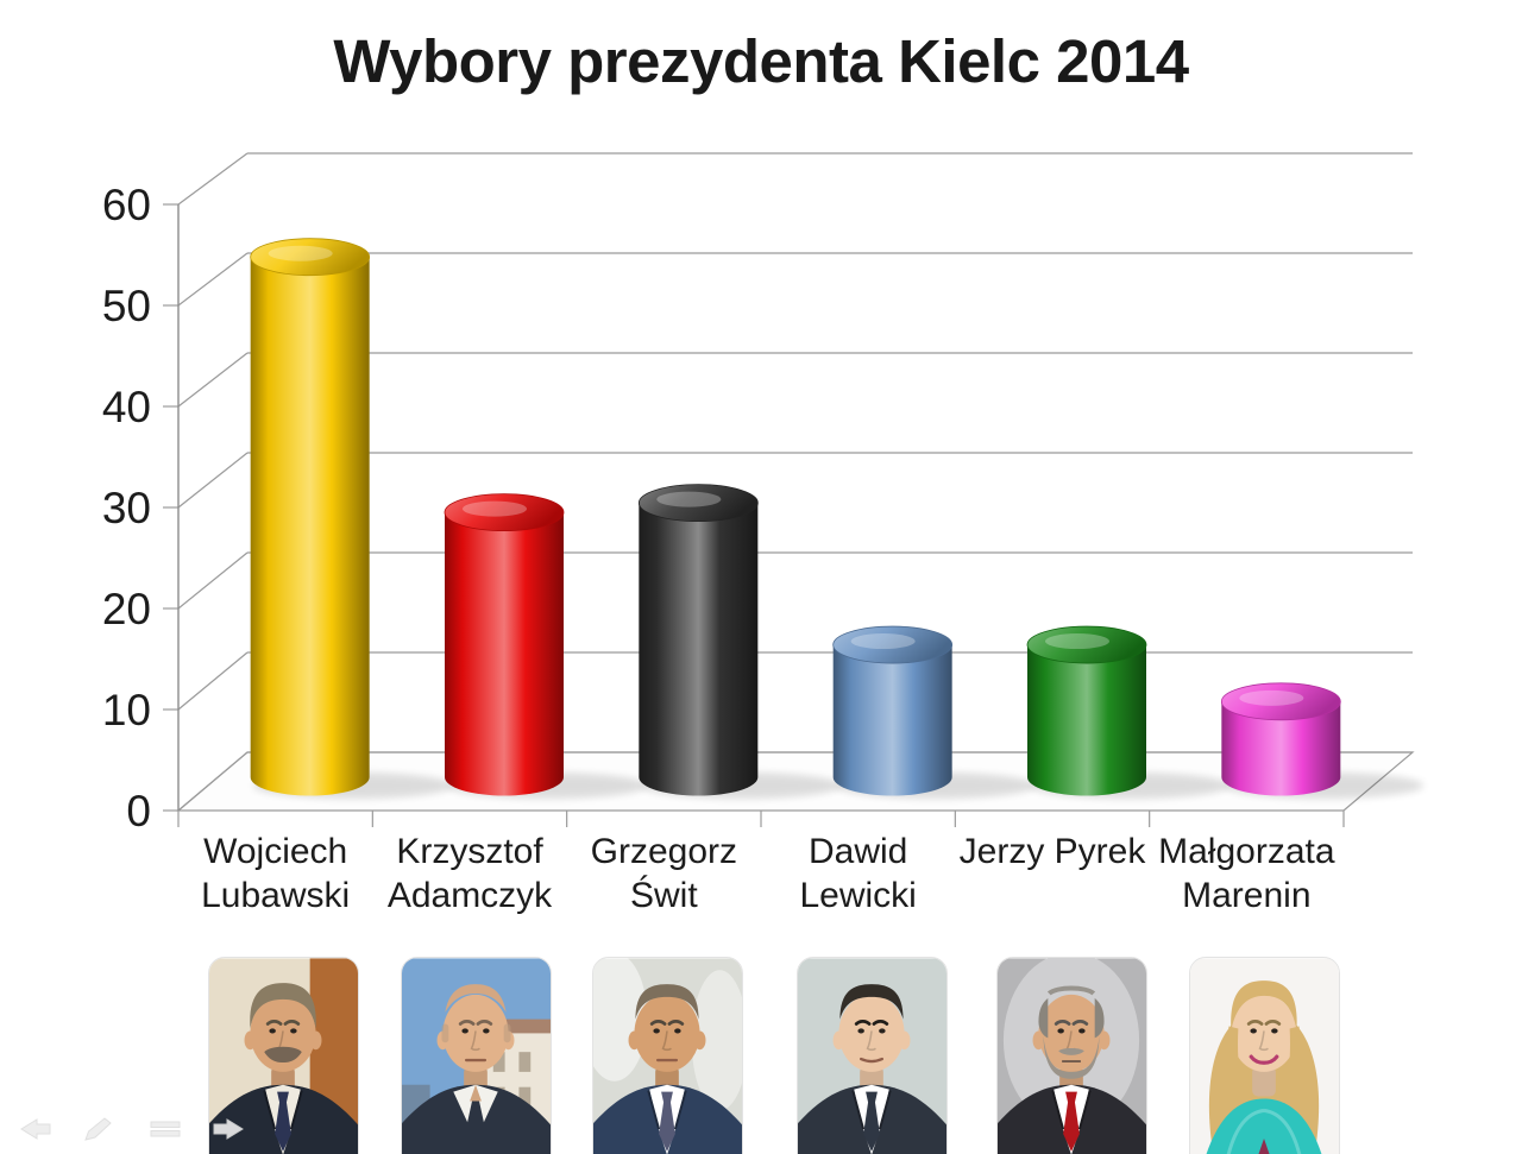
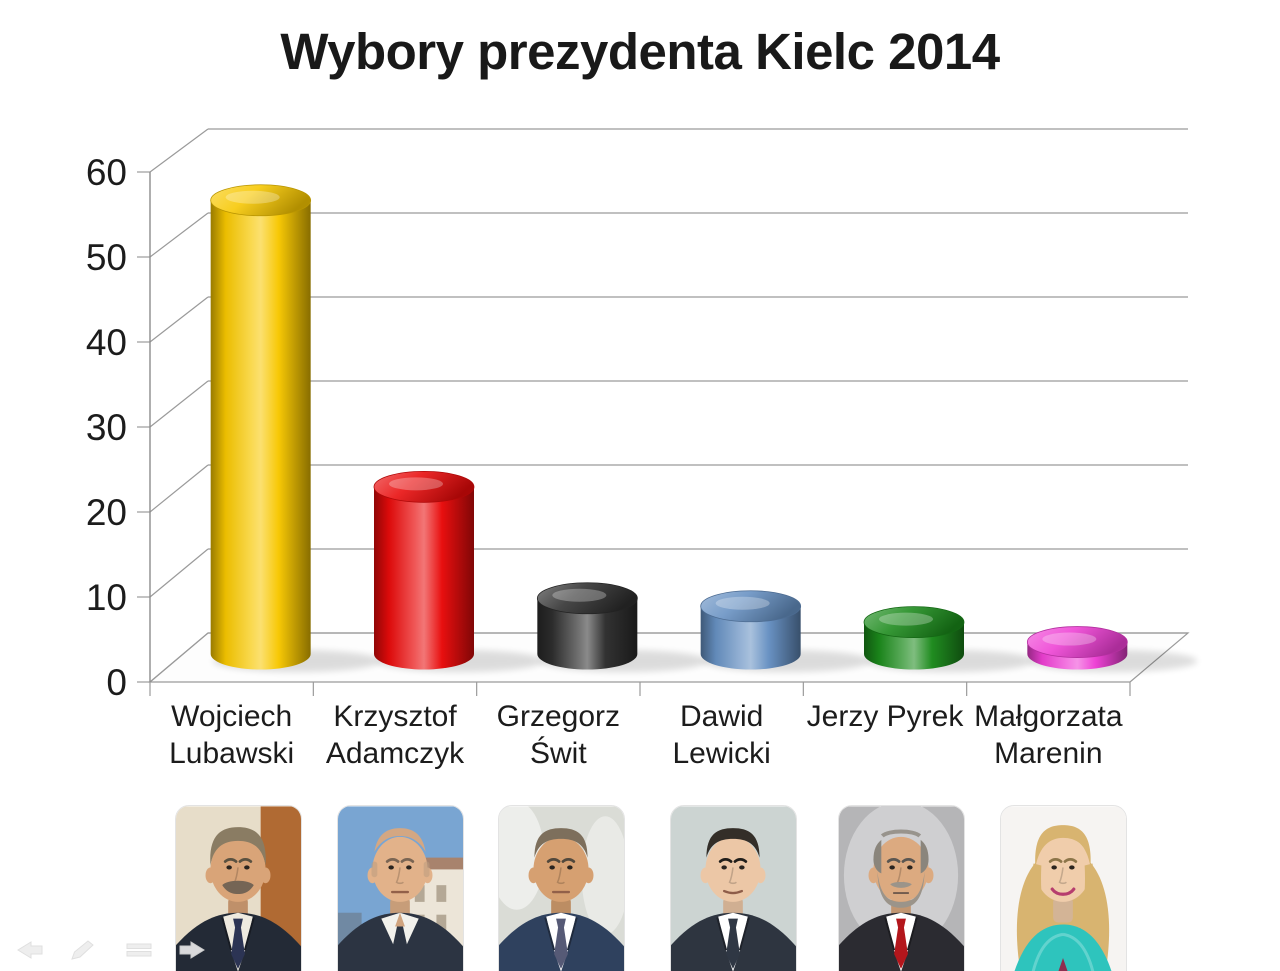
Wojciech Lubawski: 55 -> 57
Krzysztof Adamczyk: 28 -> 21
Grzegorz Świt: 29 -> 7
Dawid Lewicki: 14 -> 6
Jerzy Pyrek: 14 -> 4
Małgorzata Marenin: 8 -> 2
